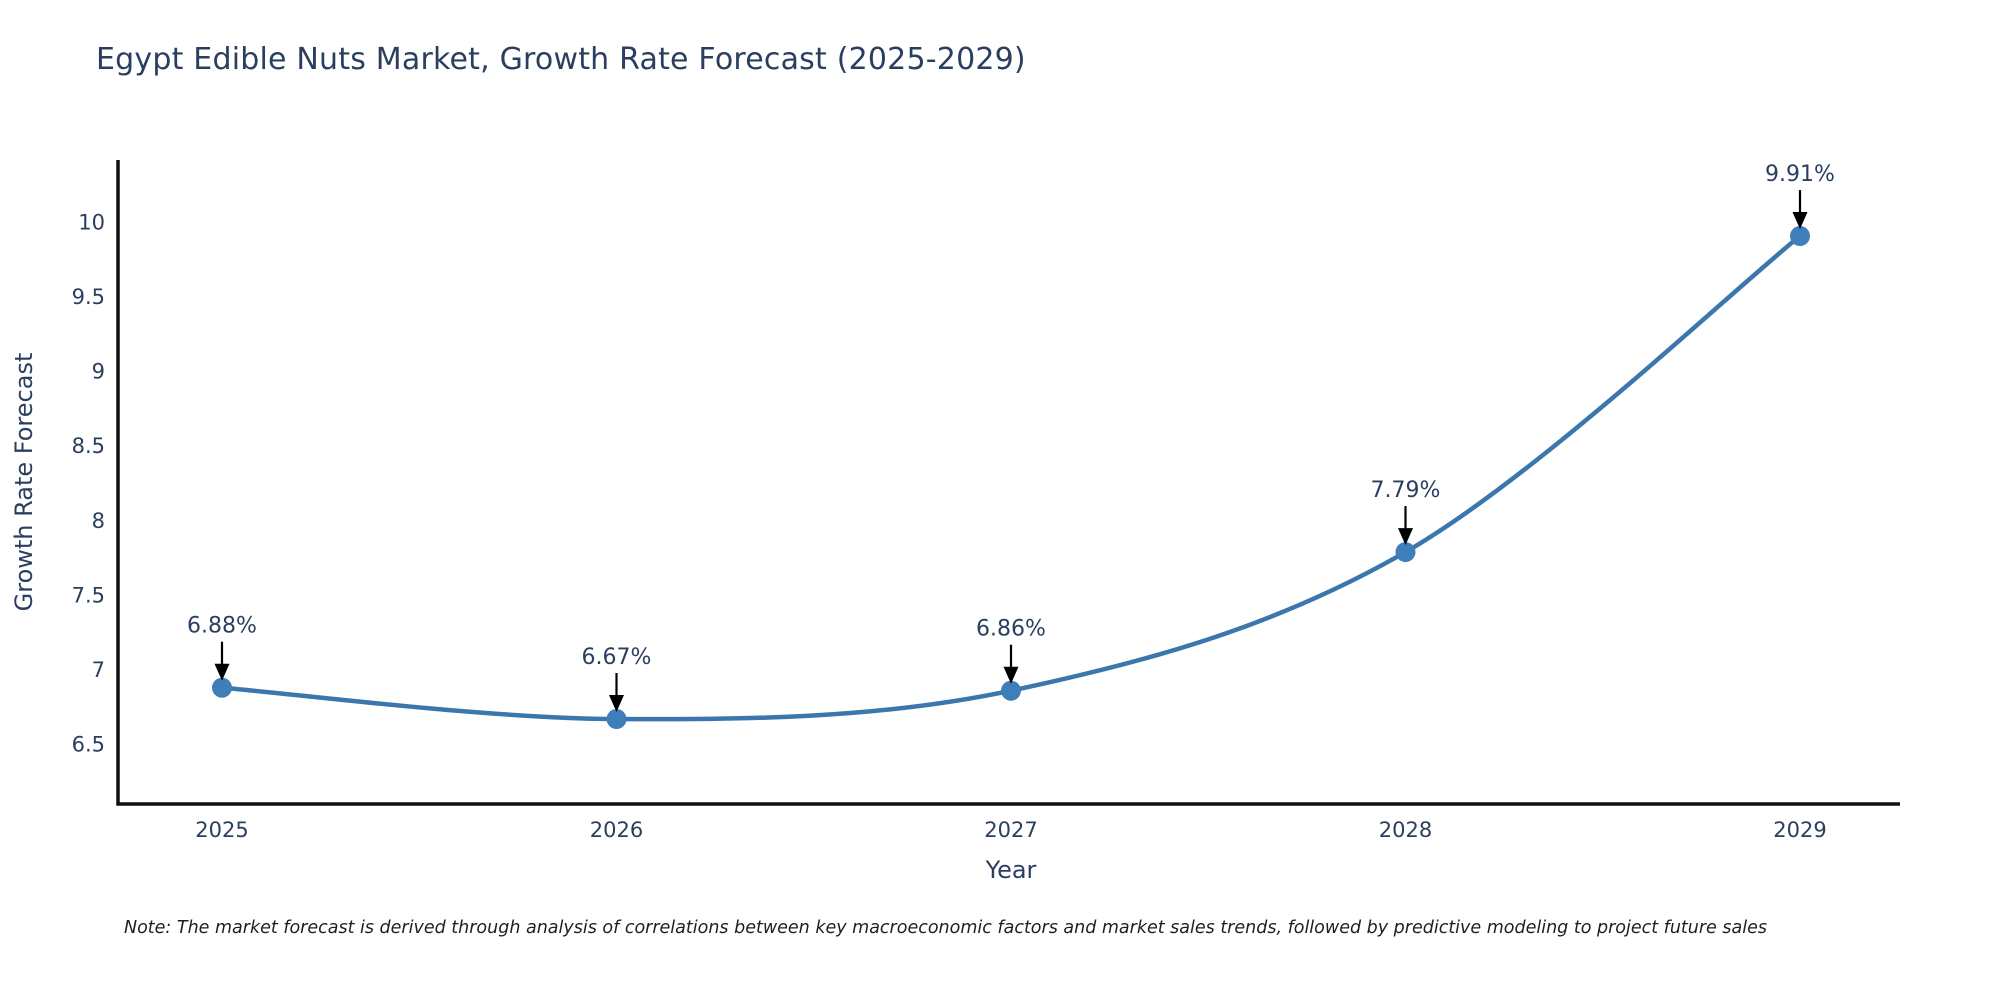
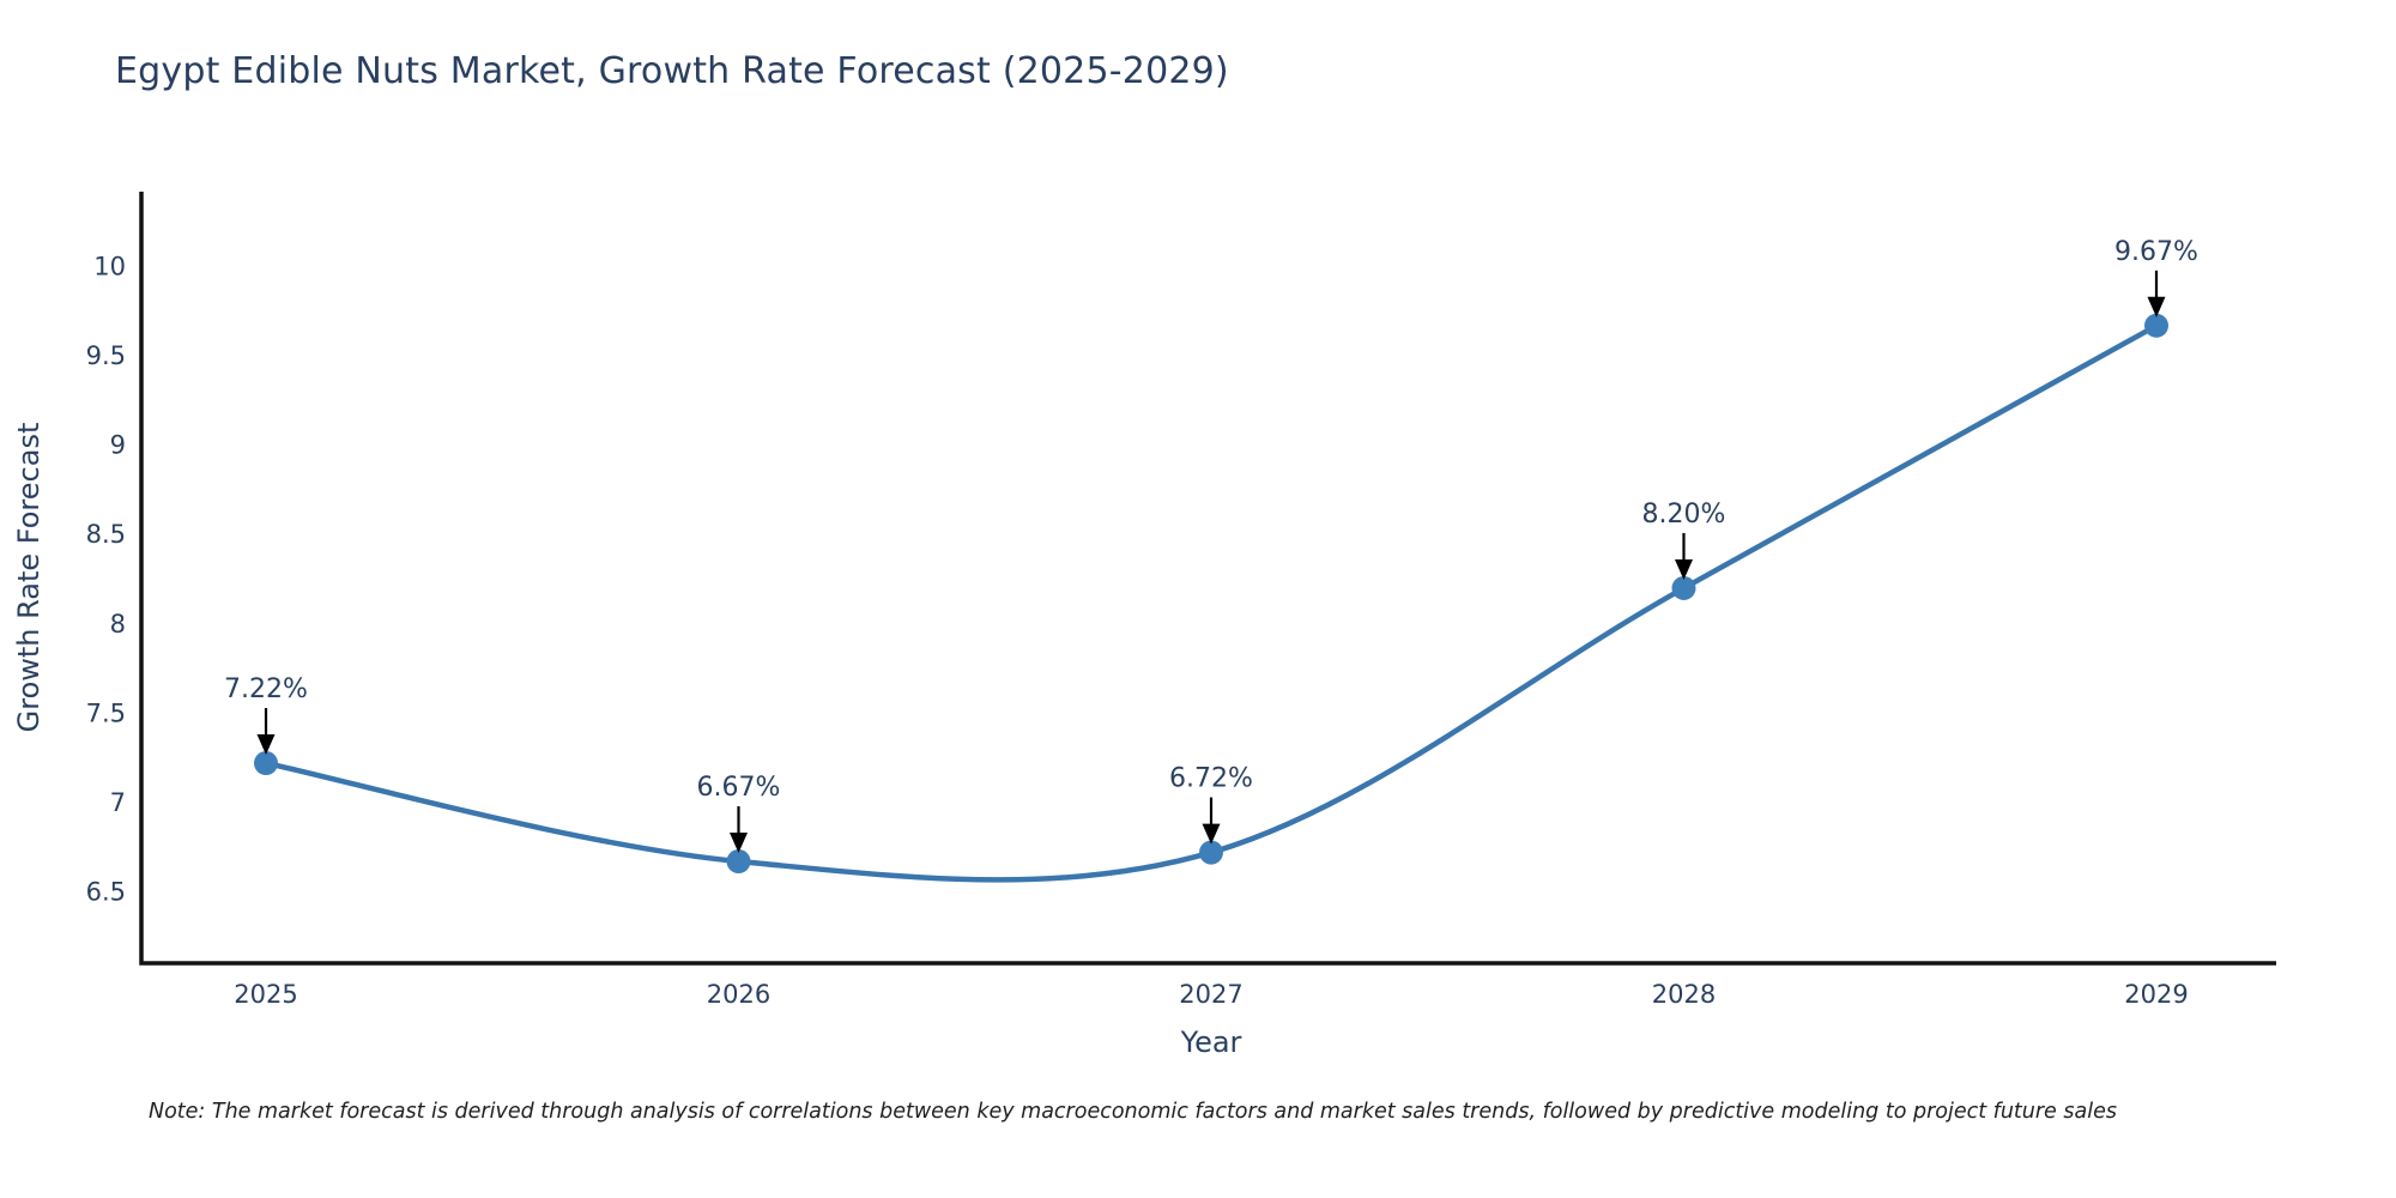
2025: 6.88% -> 7.22%
2027: 6.86% -> 6.72%
2028: 7.79% -> 8.20%
2029: 9.91% -> 9.67%
